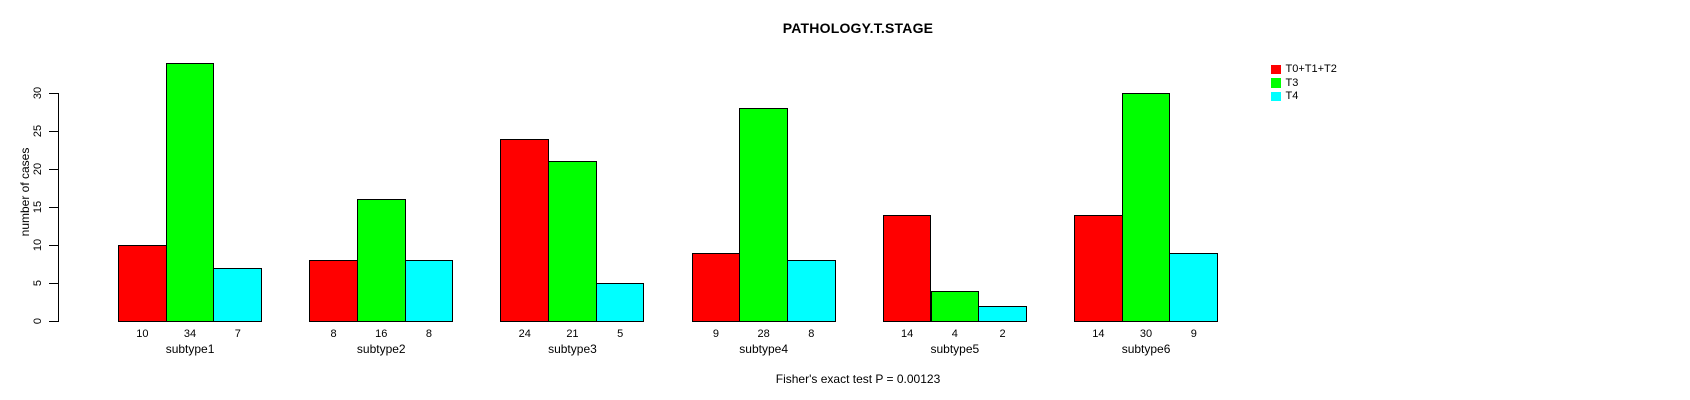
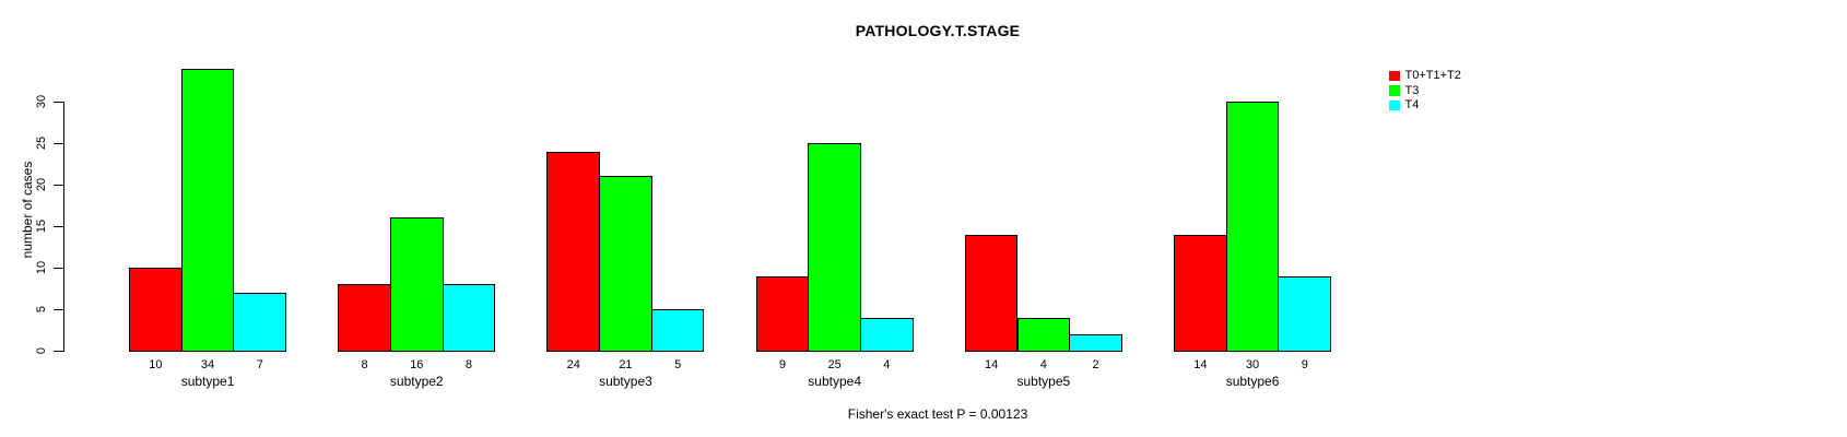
T3/subtype4: 28 -> 25
T4/subtype4: 8 -> 4
